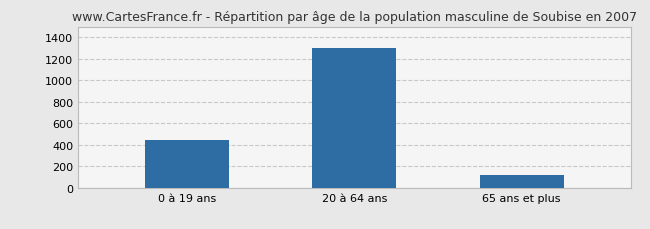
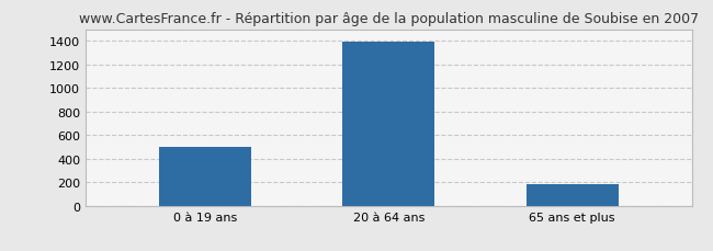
0 à 19 ans: 440 -> 500
20 à 64 ans: 1300 -> 1390
65 ans et plus: 120 -> 180
